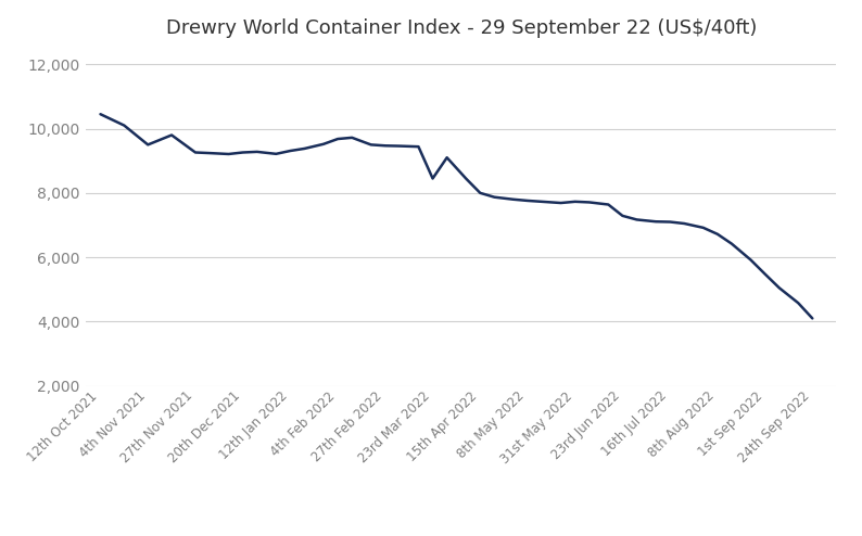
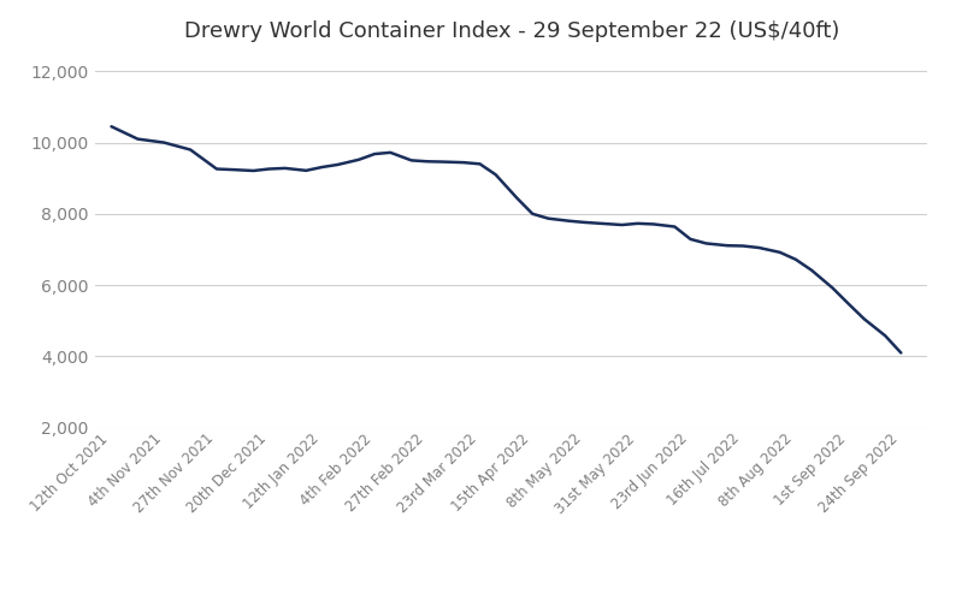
4th Nov 2021: 9,500 -> 10,000
23rd Mar 2022: 8,450 -> 9,400
